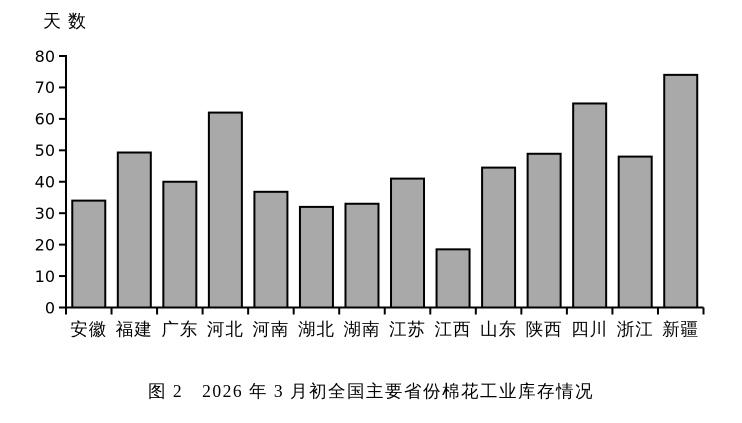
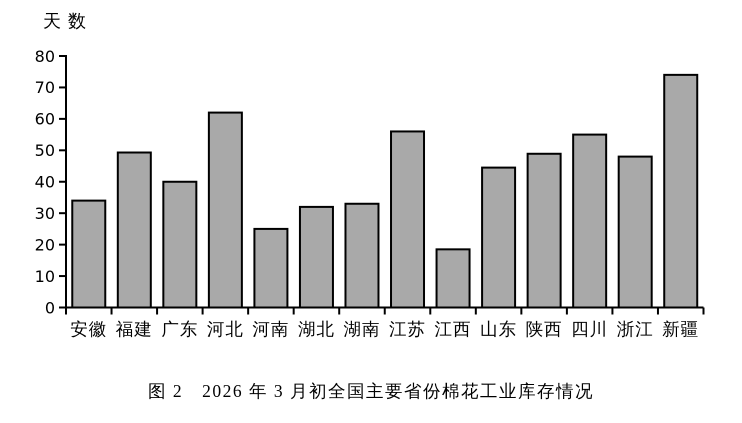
河南: 37 -> 25
江苏: 41 -> 56
四川: 65 -> 55
